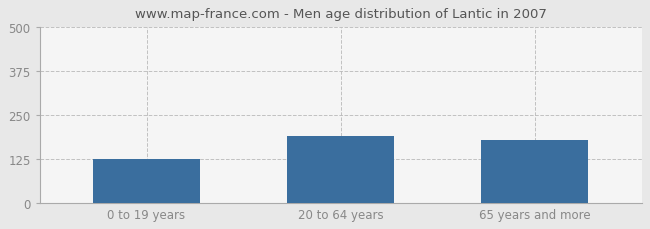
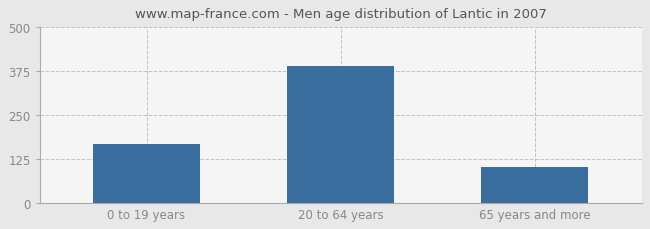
0 to 19 years: 125 -> 168
20 to 64 years: 190 -> 388
65 years and more: 180 -> 103
